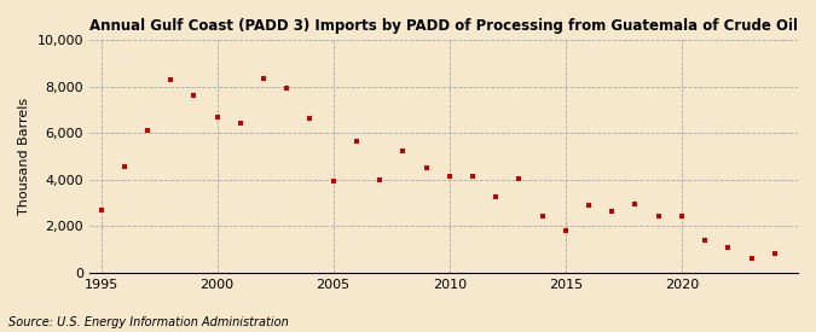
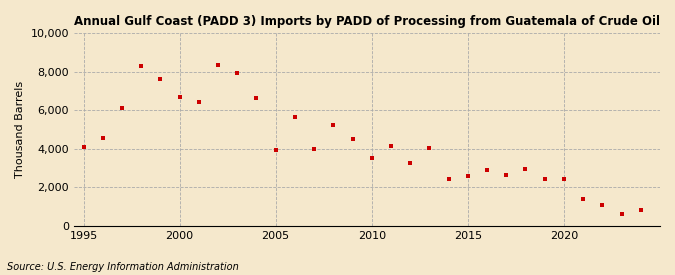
1995: 2,700 -> 4,100
2010: 4,200 -> 3,500
2015: 1,800 -> 2,600
